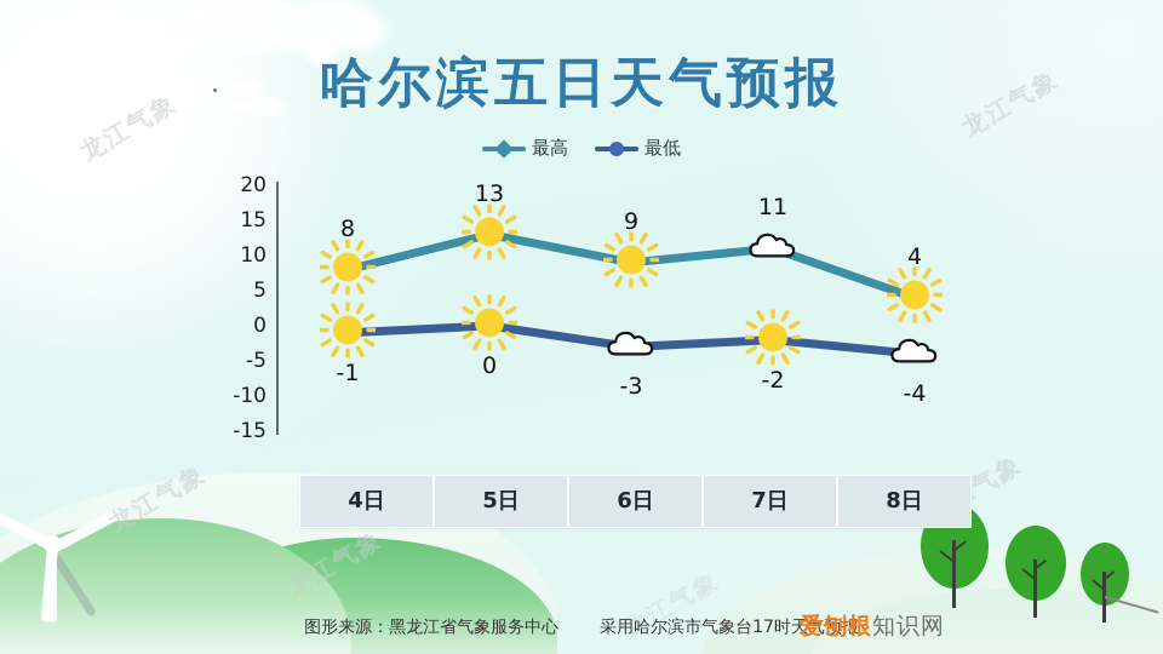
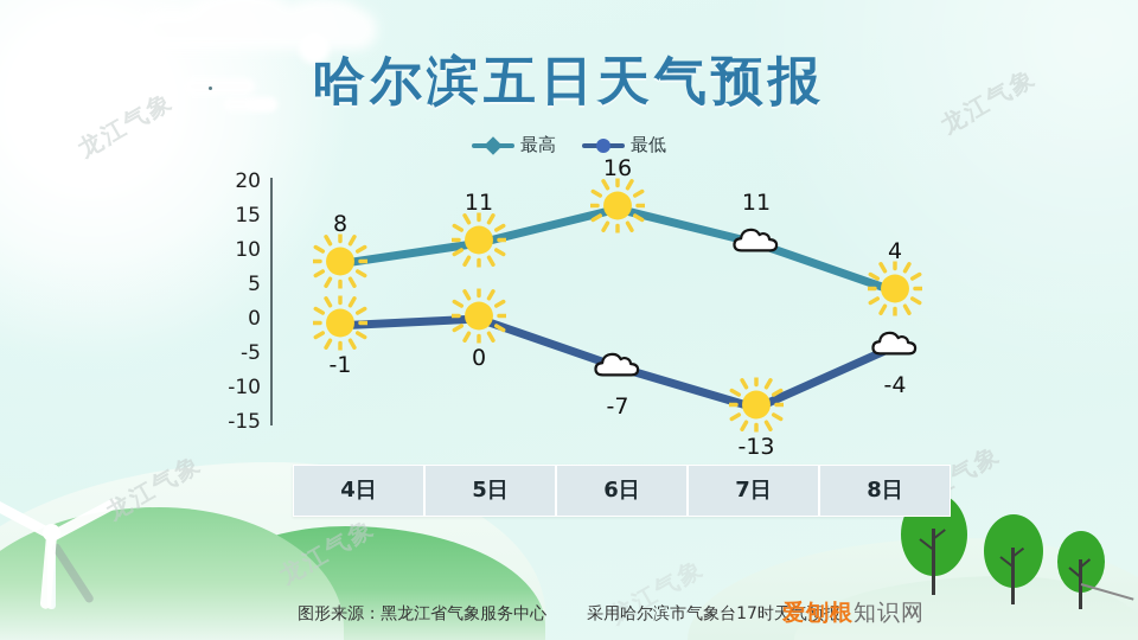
最高/5日: 13 -> 11
最高/6日: 9 -> 16
最低/6日: -3 -> -7
最低/7日: -2 -> -13
